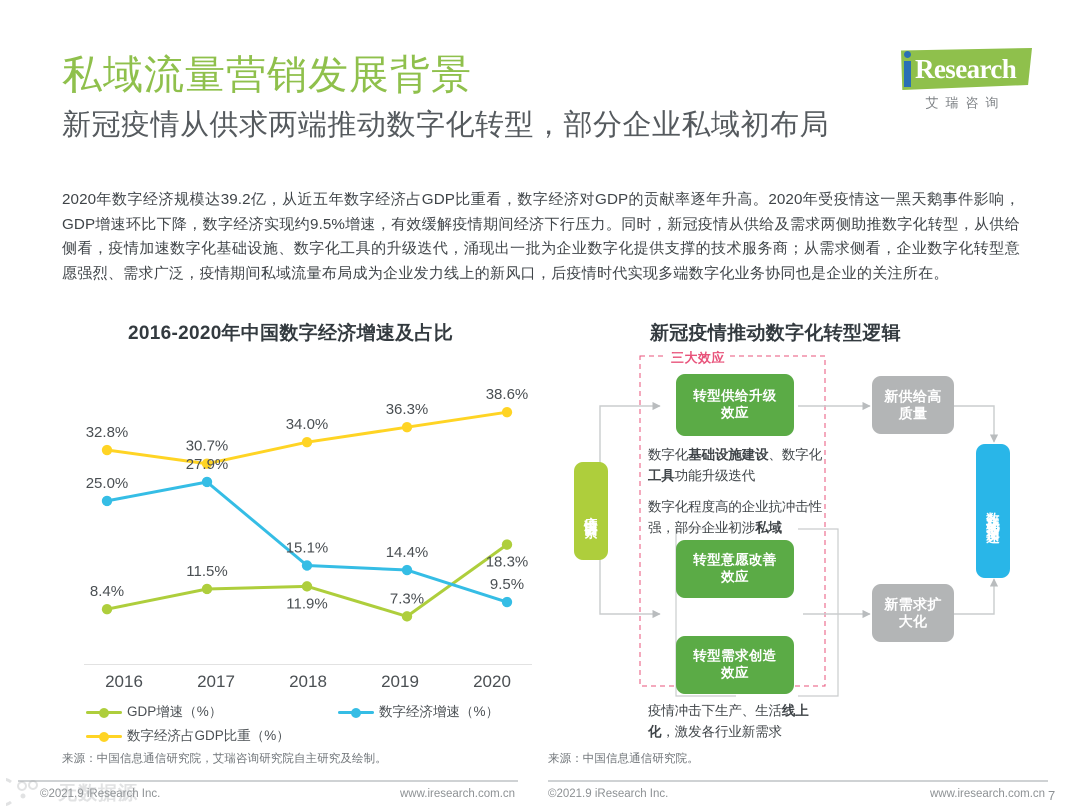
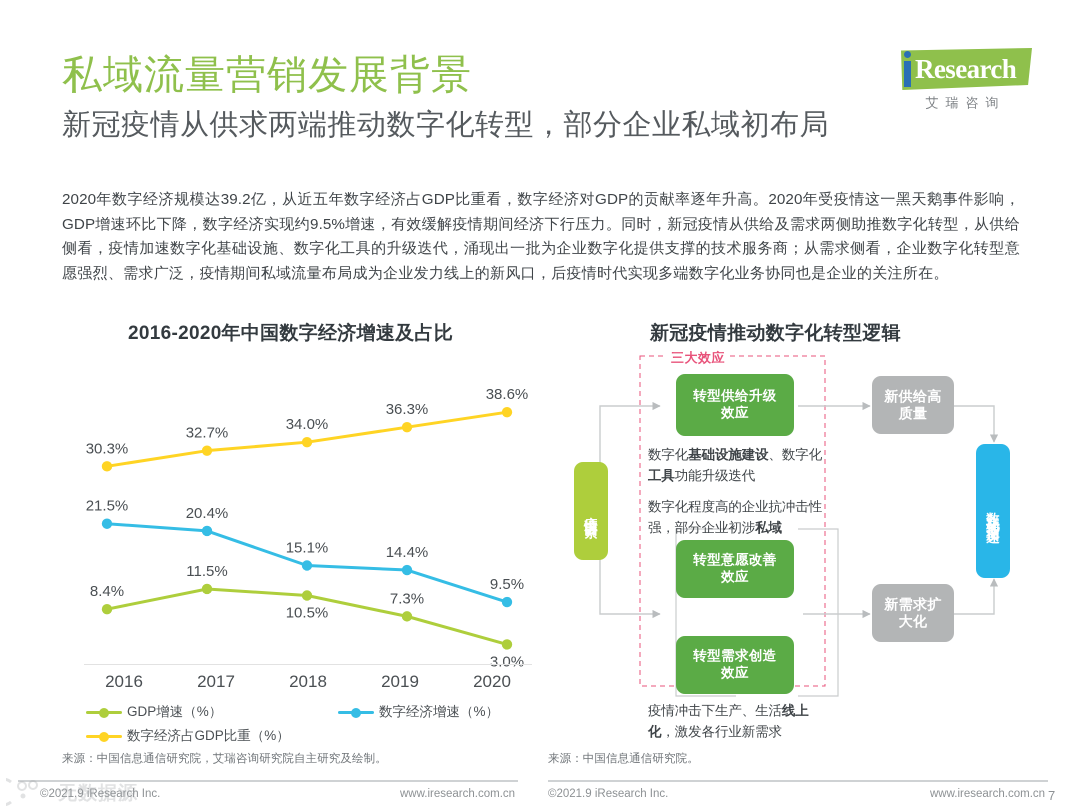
数字经济增速（%）/2016: 25.0% -> 21.5%
数字经济占GDP比重（%）/2016: 32.8% -> 30.3%
数字经济增速（%）/2017: 27.9% -> 20.4%
数字经济占GDP比重（%）/2017: 30.7% -> 32.7%
GDP增速（%）/2018: 11.9% -> 10.5%
GDP增速（%）/2020: 18.3% -> 3.0%
